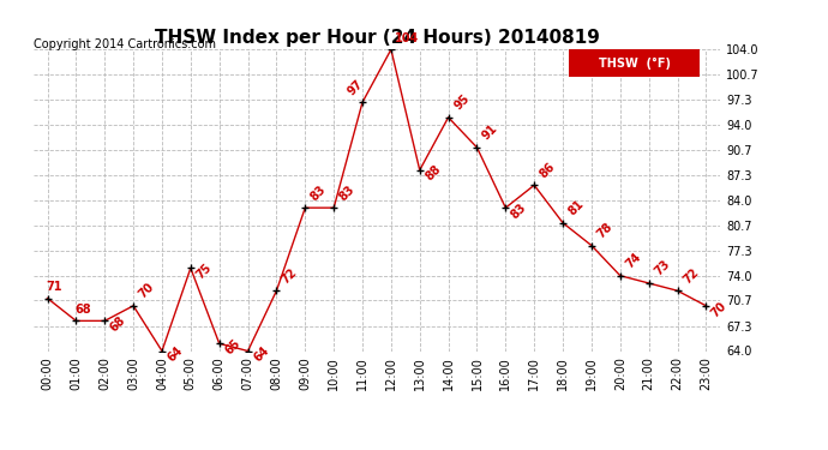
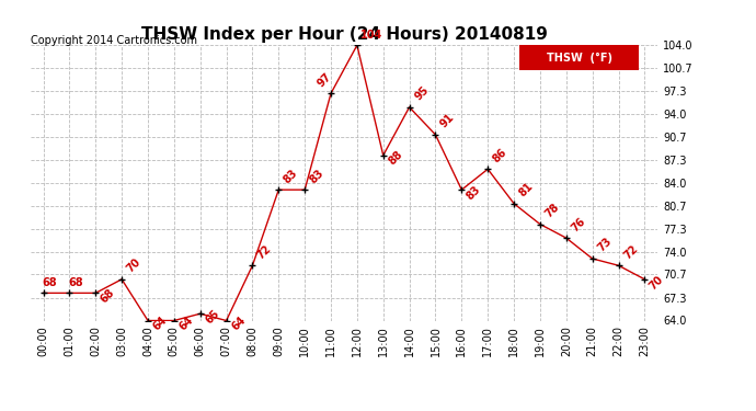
00:00: 71 -> 68
05:00: 75 -> 64
20:00: 74 -> 76
